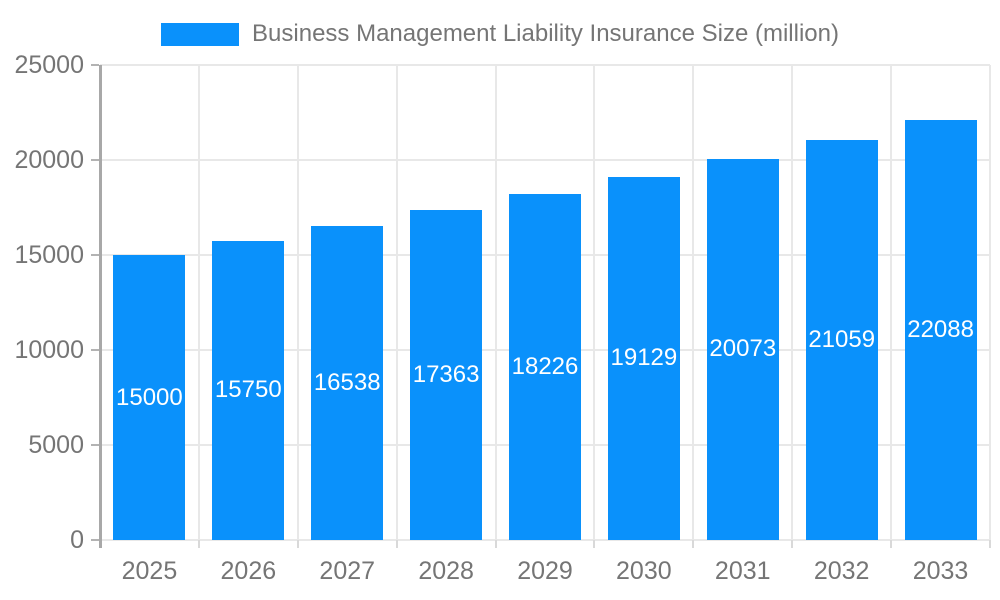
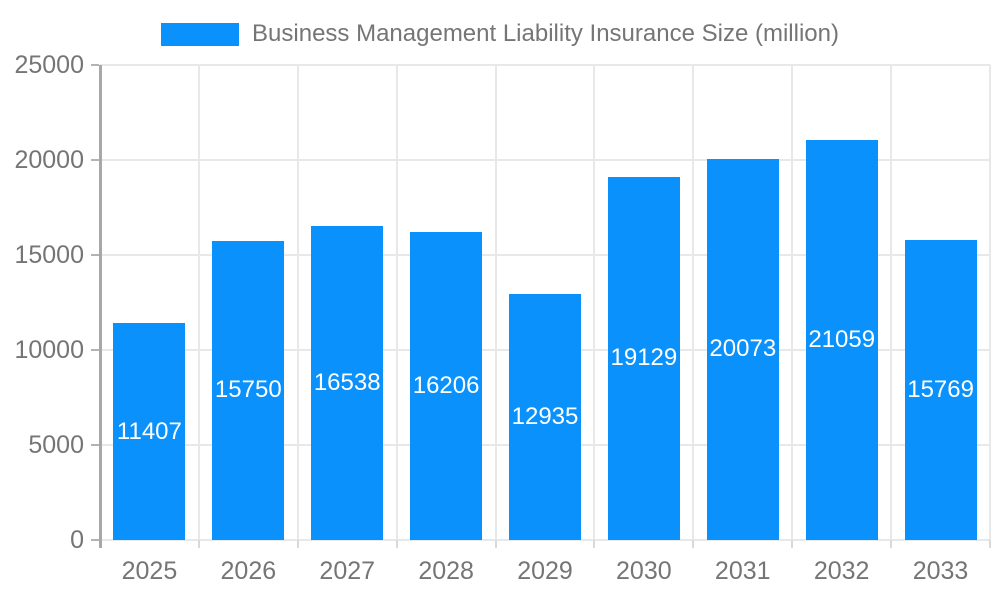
2025: 15000 -> 11407
2028: 17363 -> 16206
2029: 18226 -> 12935
2033: 22088 -> 15769
